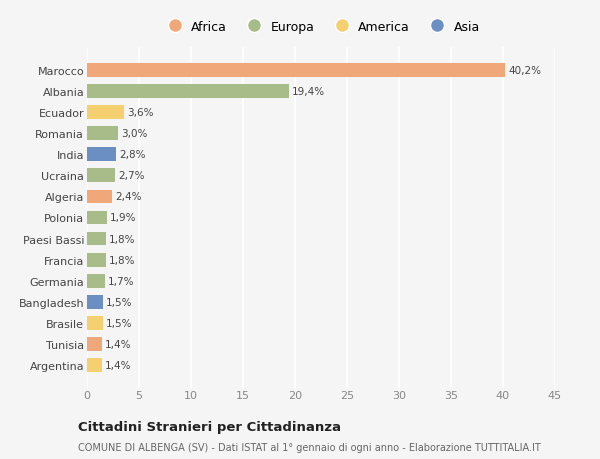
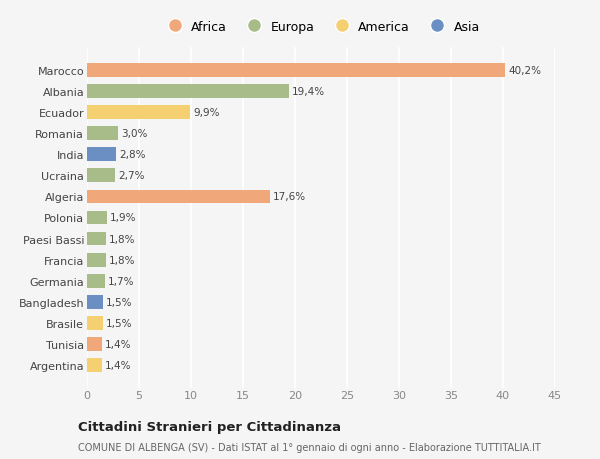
Ecuador: 3,6% -> 9,9%
Algeria: 2,4% -> 17,6%
